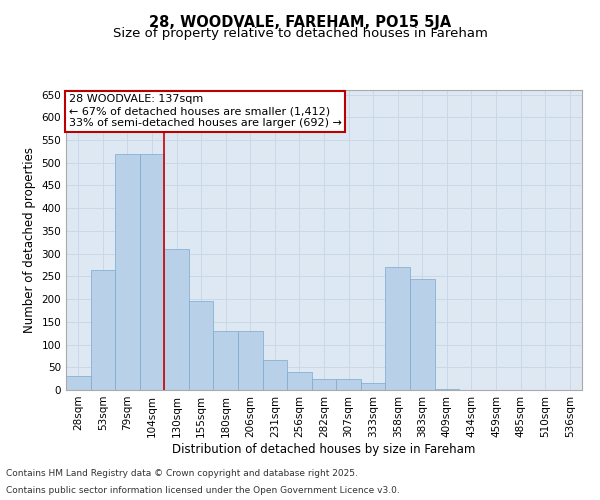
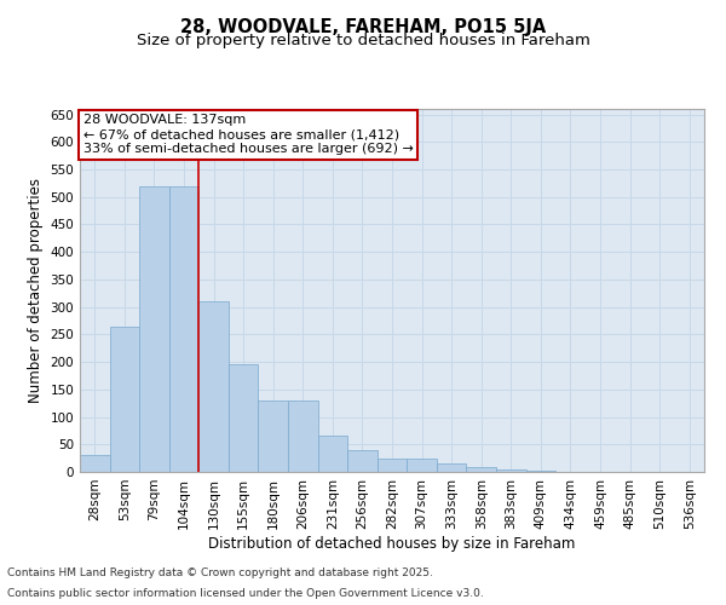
358sqm: 270 -> 8
383sqm: 245 -> 5
